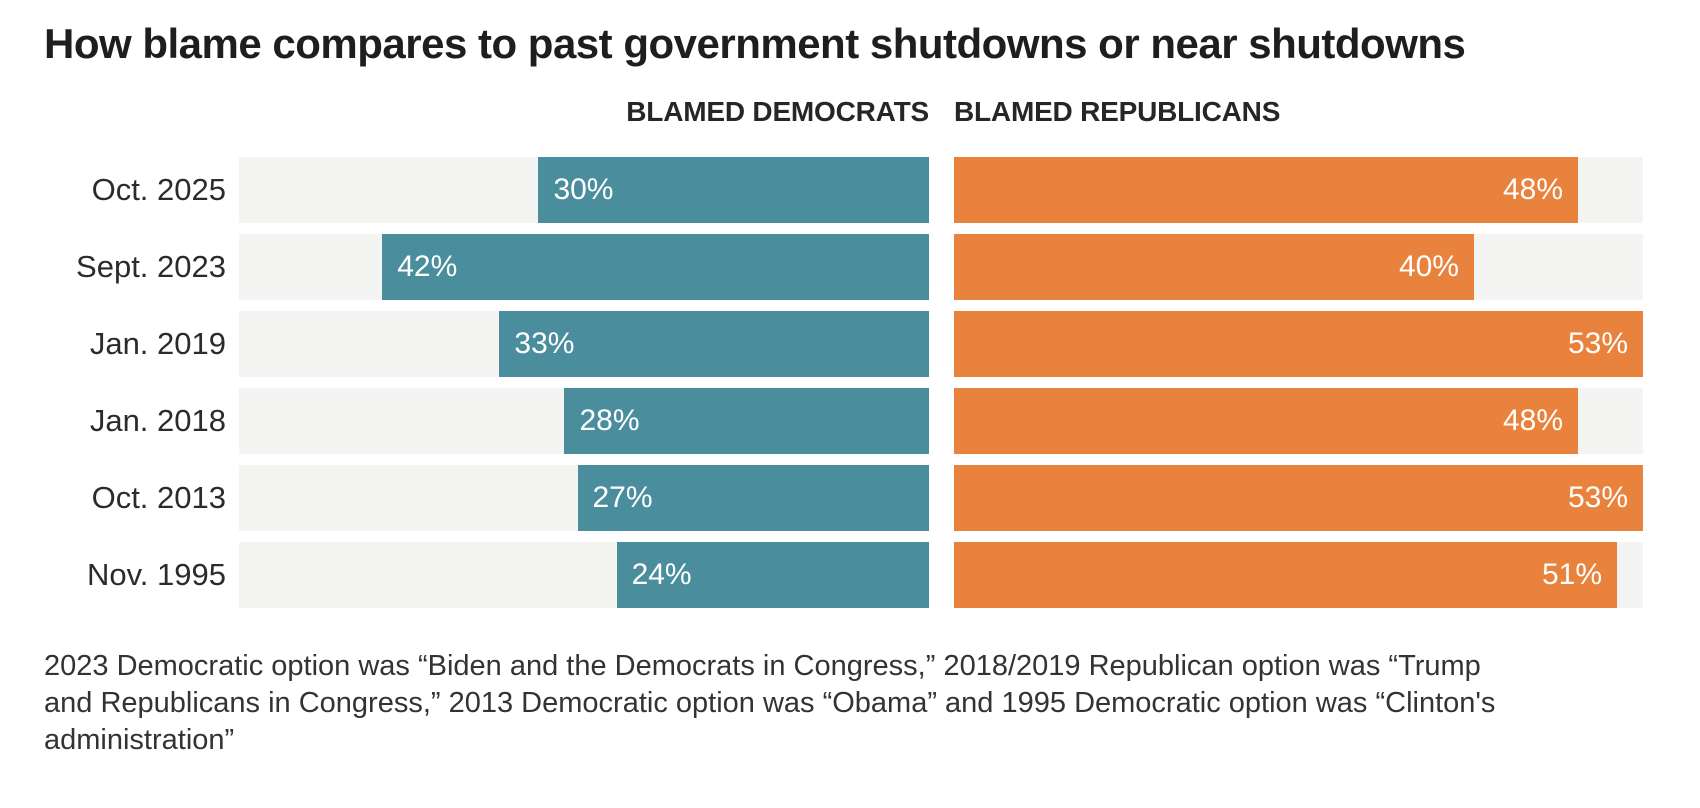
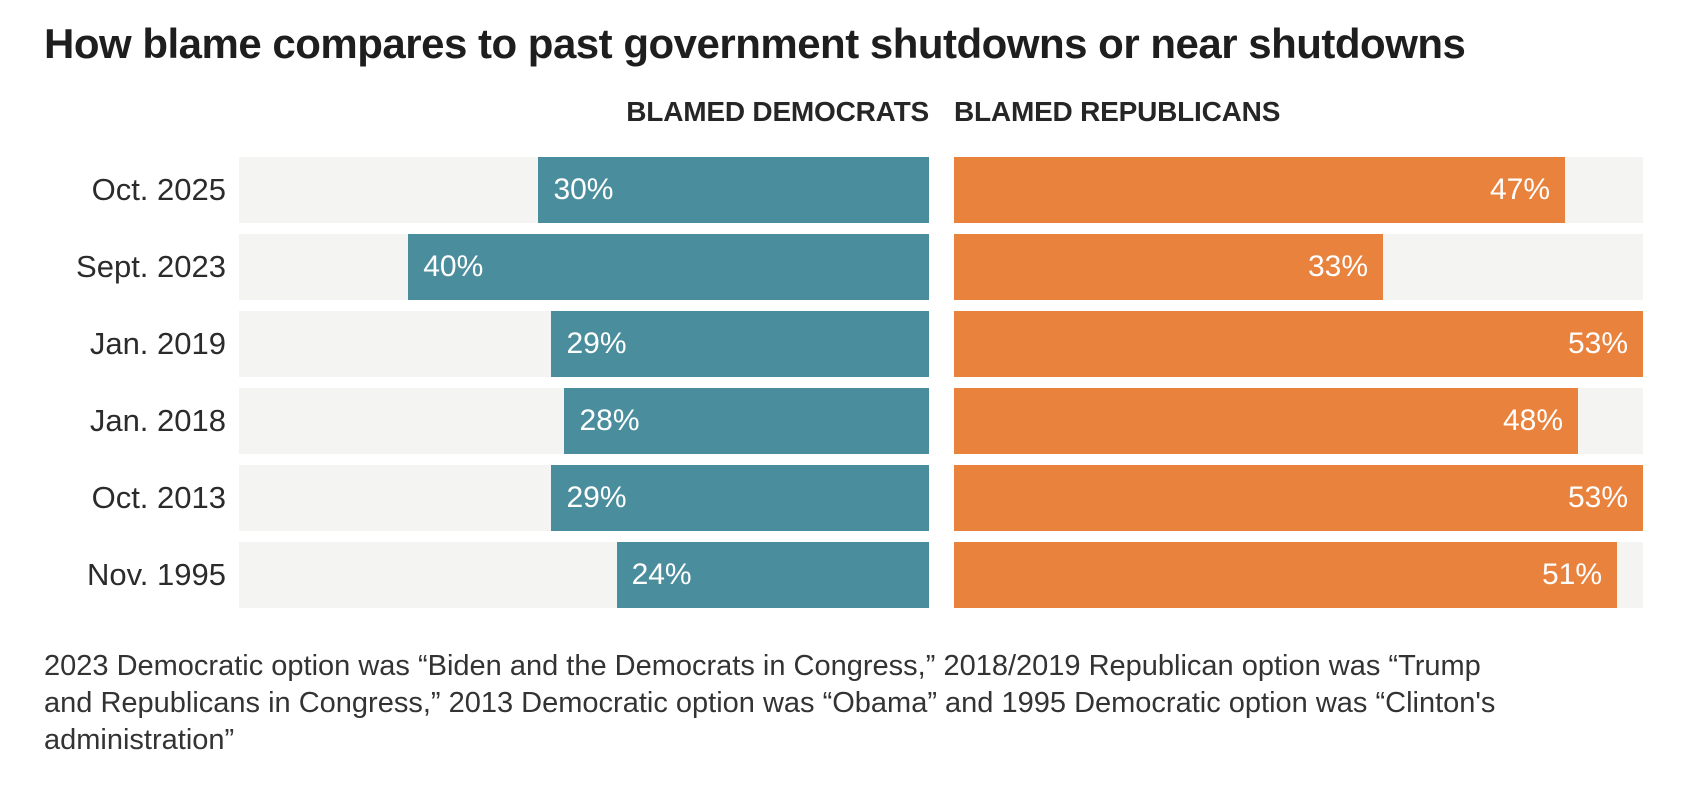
BLAMED REPUBLICANS/Oct. 2025: 48% -> 47%
BLAMED DEMOCRATS/Sept. 2023: 42% -> 40%
BLAMED REPUBLICANS/Sept. 2023: 40% -> 33%
BLAMED DEMOCRATS/Jan. 2019: 33% -> 29%
BLAMED DEMOCRATS/Oct. 2013: 27% -> 29%
